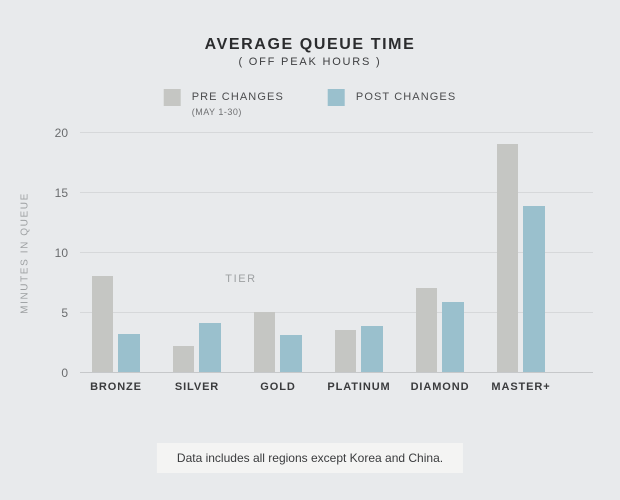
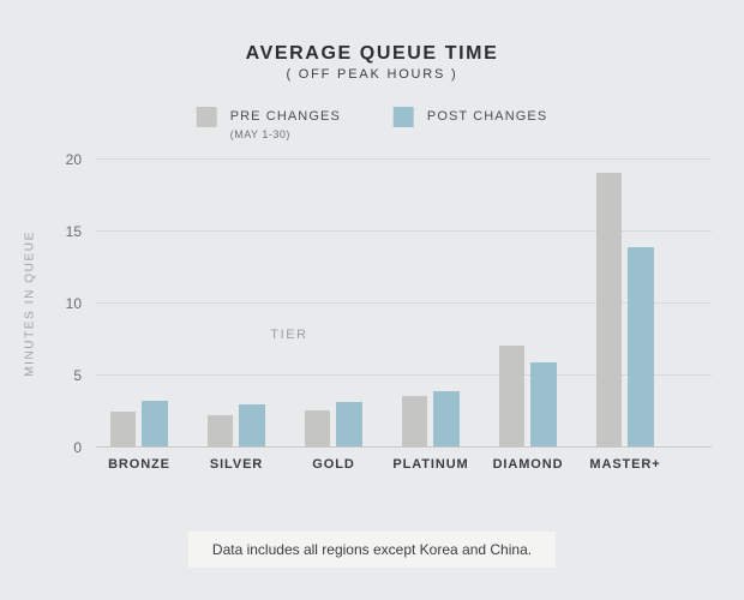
PRE CHANGES (MAY 1-30)/BRONZE: 8.0 -> 2.4
POST CHANGES/SILVER: 4.1 -> 2.9
PRE CHANGES (MAY 1-30)/GOLD: 5.0 -> 2.5
